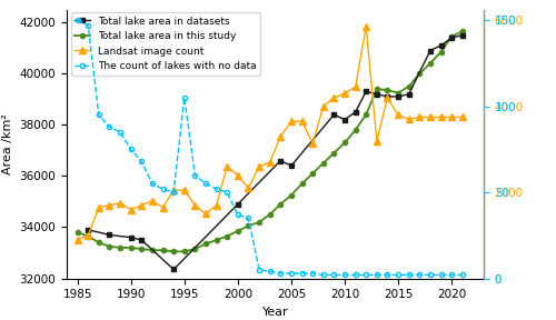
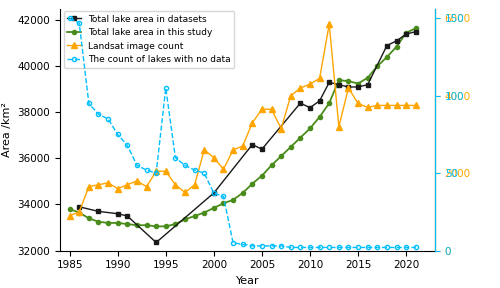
Total lake area in datasets/2000: 34900 -> 34500
